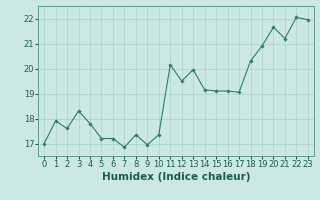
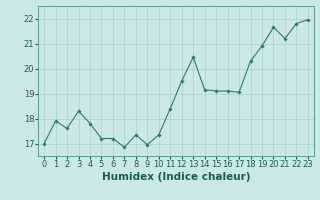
11: 20.15 -> 18.40
13: 19.95 -> 20.45
22: 22.05 -> 21.80
